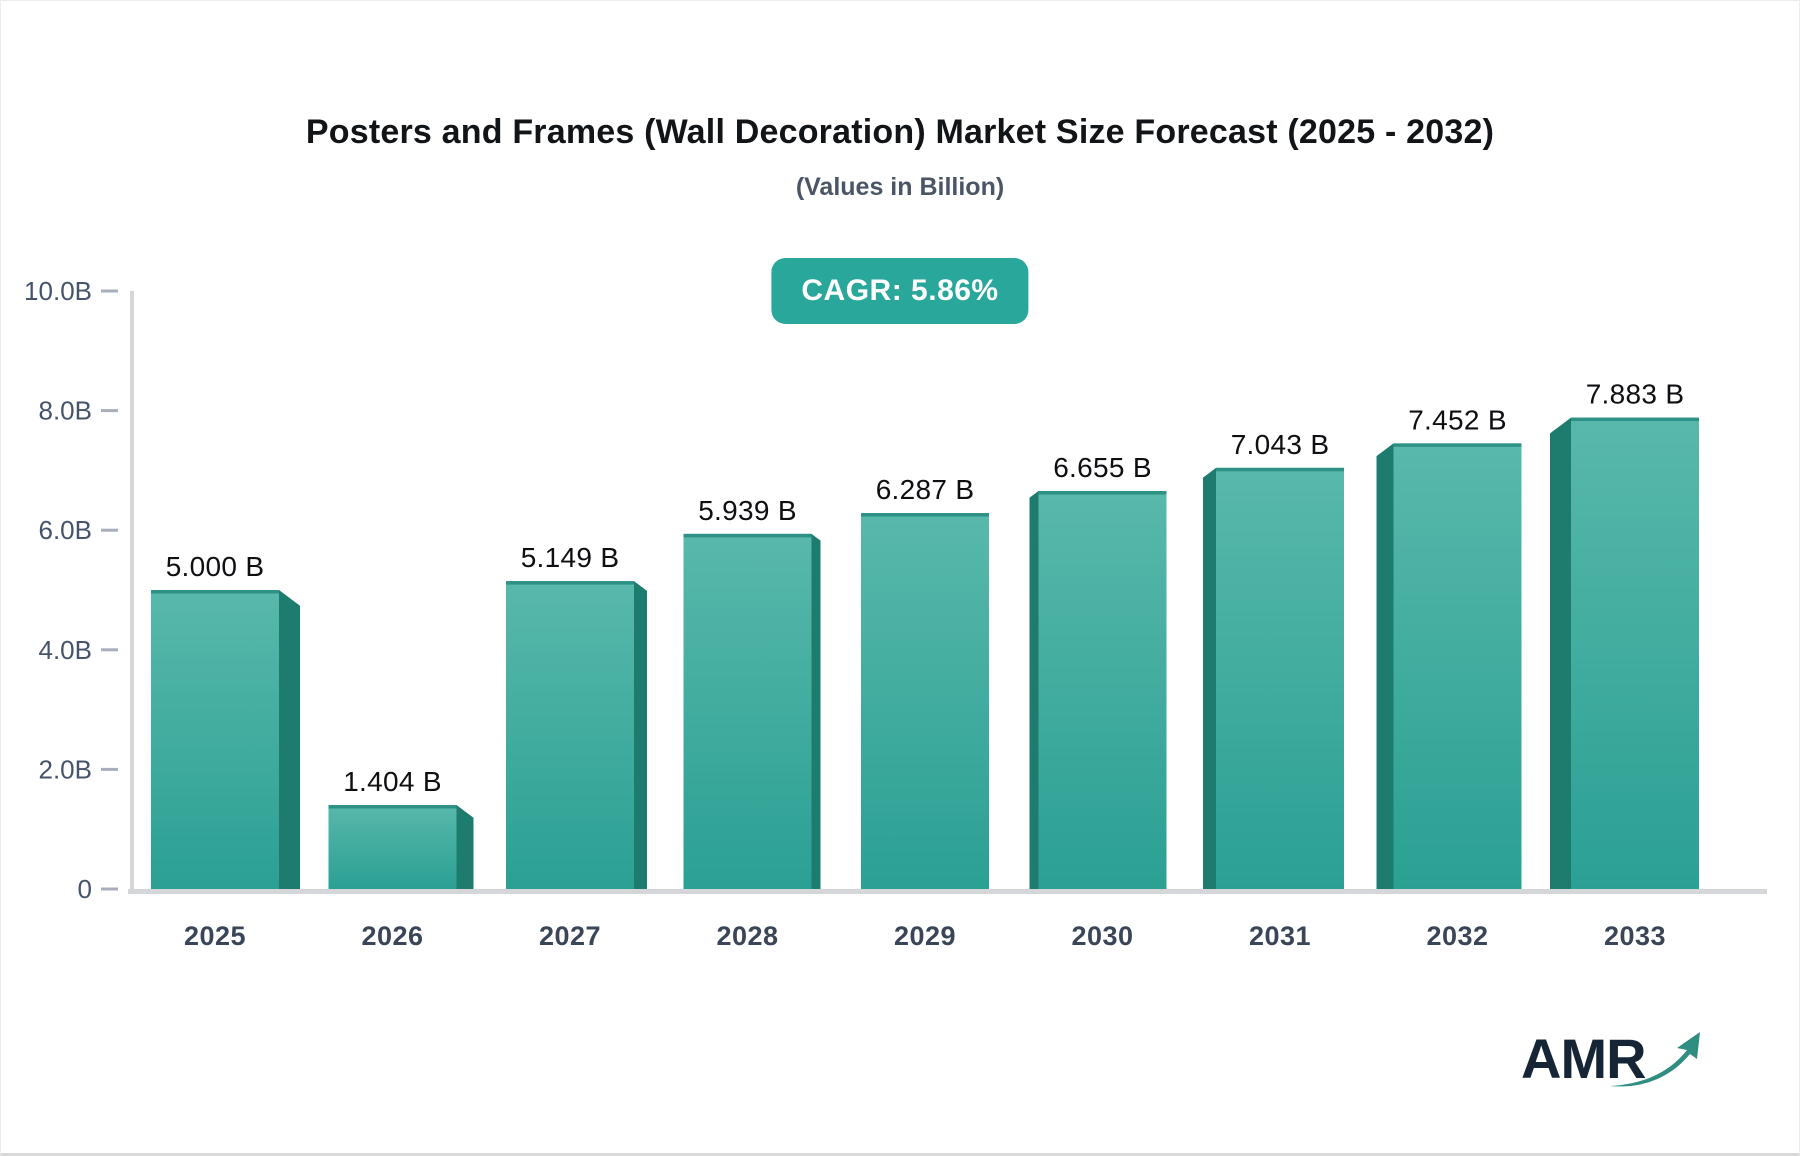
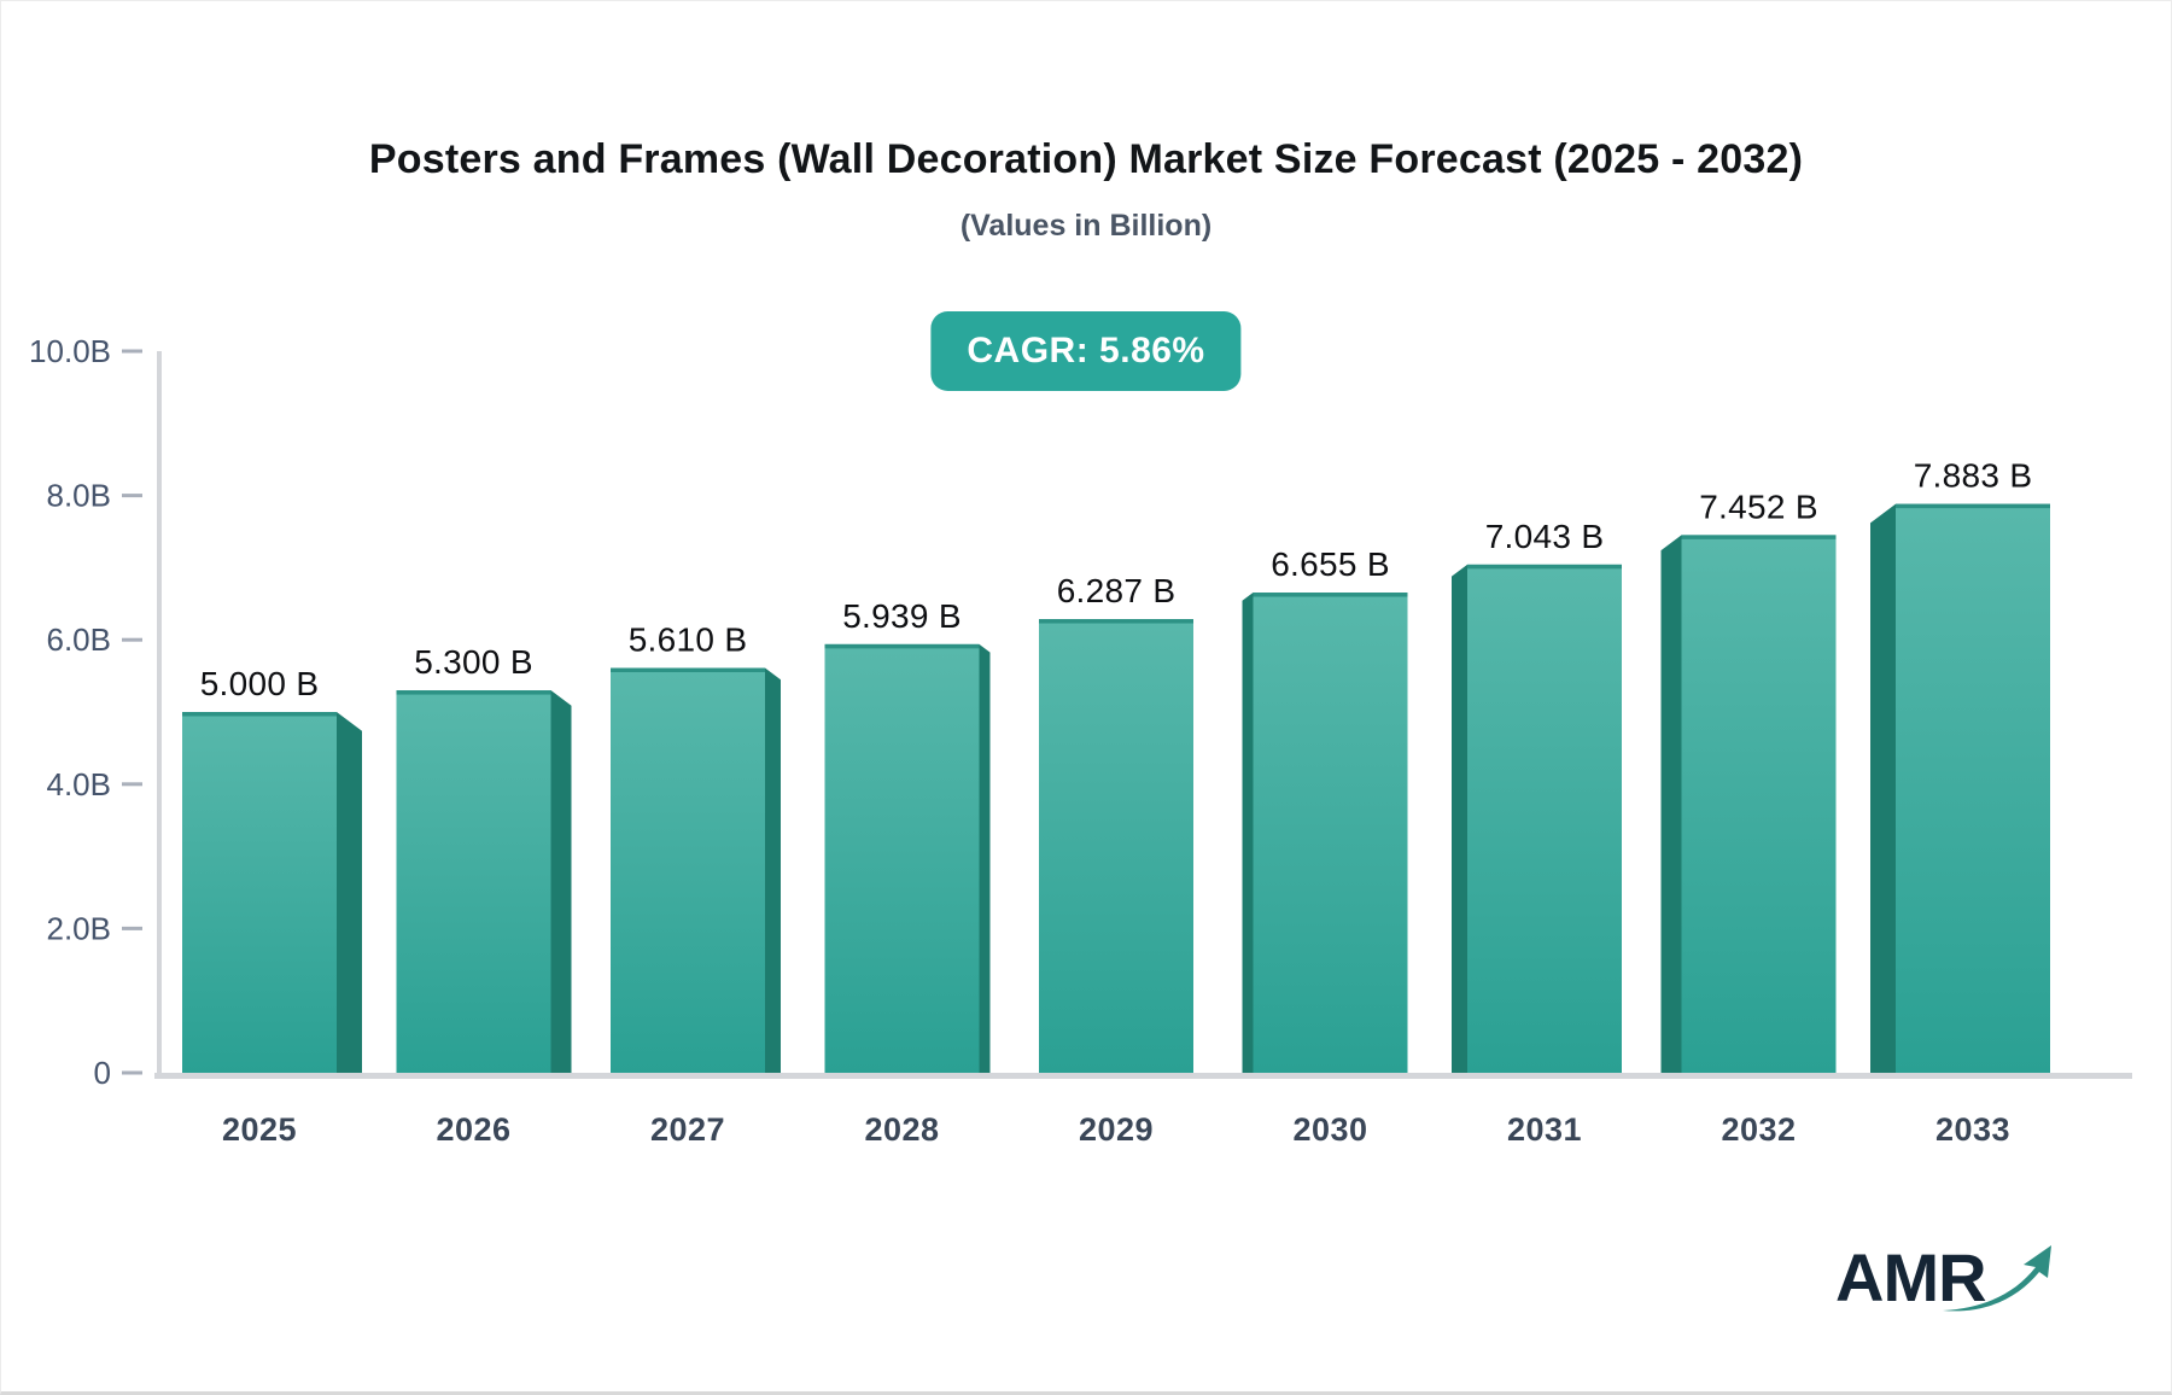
2026: 1.404 -> 5.300
2027: 5.149 -> 5.610
